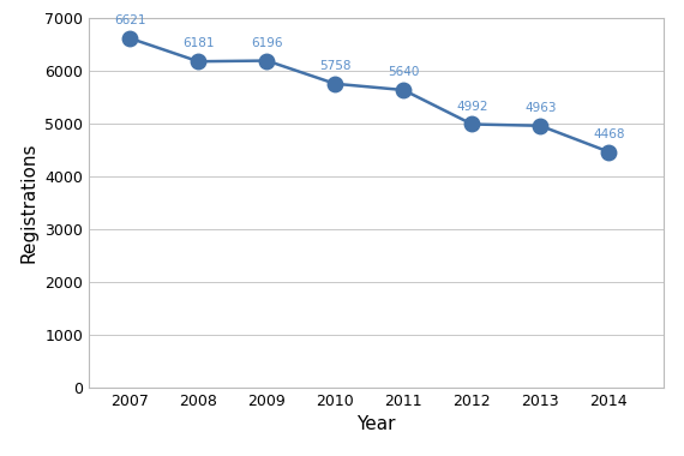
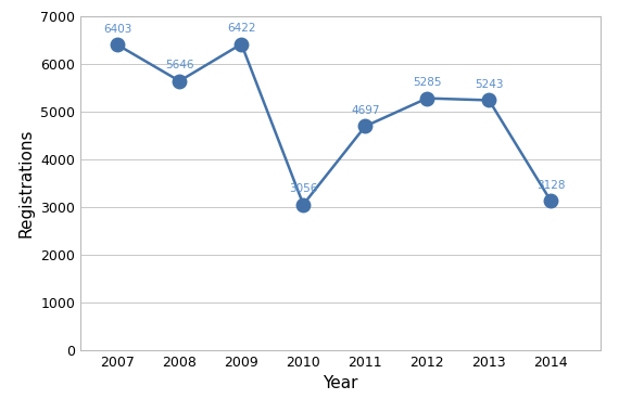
2007: 6621 -> 6403
2008: 6181 -> 5646
2009: 6196 -> 6422
2010: 5758 -> 3056
2011: 5640 -> 4697
2012: 4992 -> 5285
2013: 4963 -> 5243
2014: 4468 -> 3128
